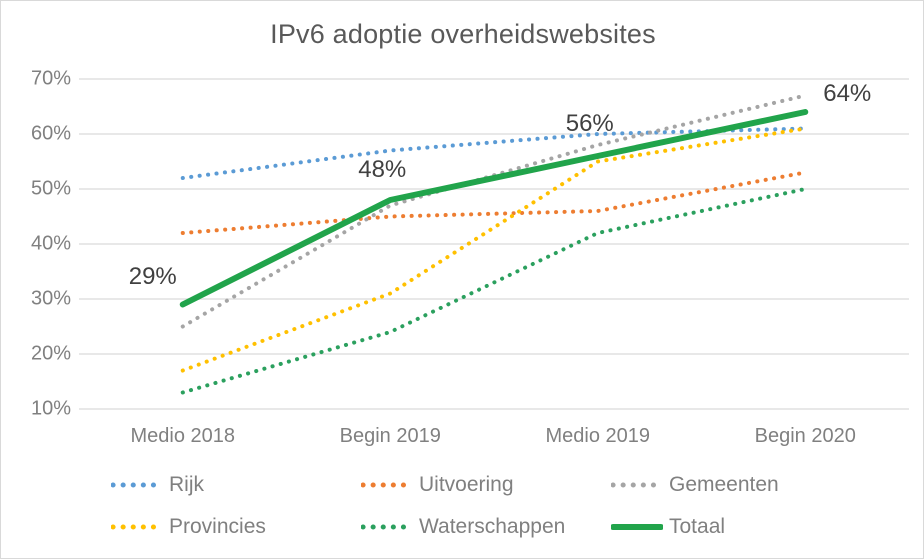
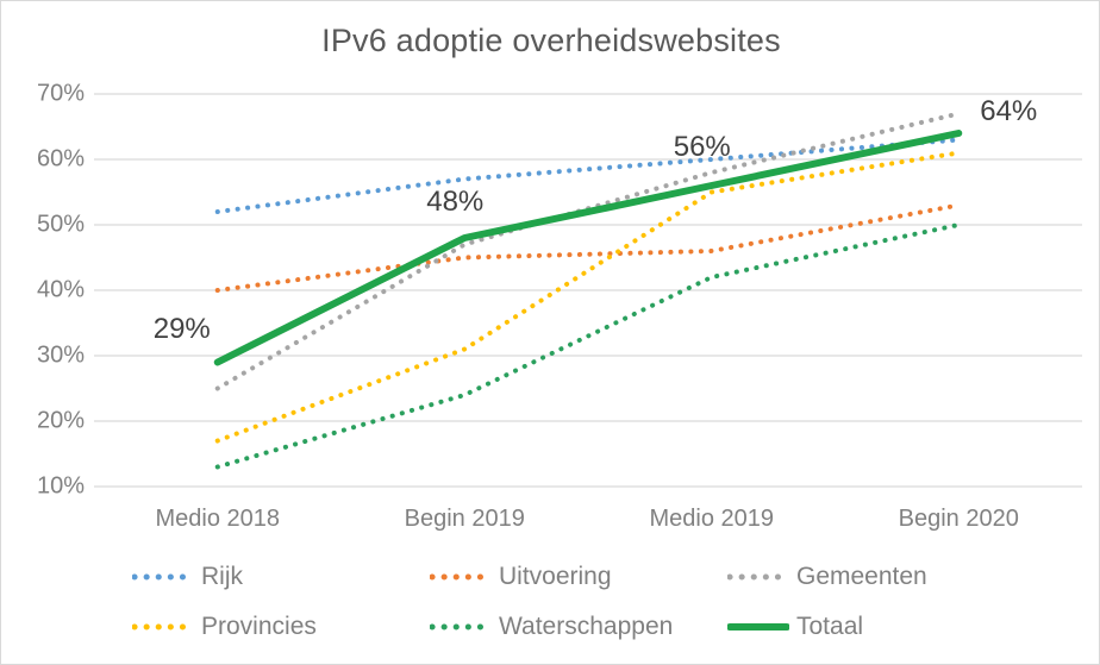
Uitvoering/Medio 2018: 42% -> 40%
Rijk/Begin 2020: 61% -> 63%
